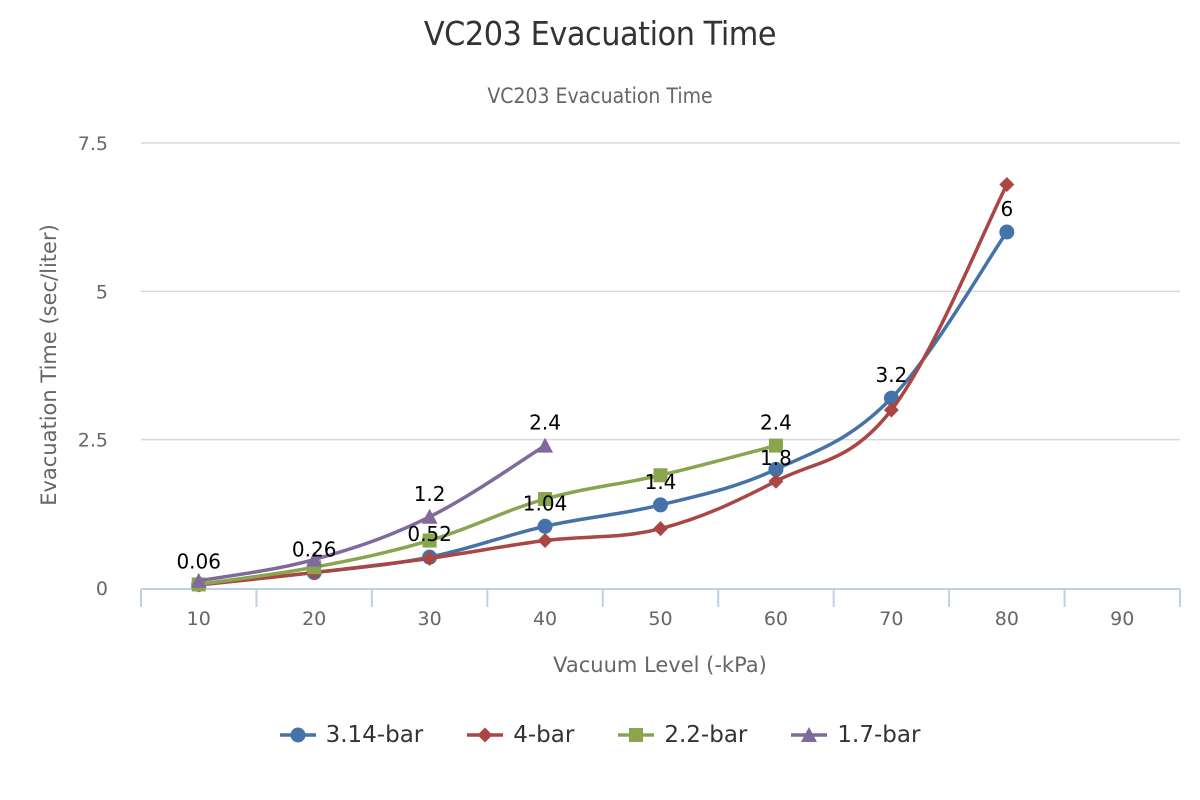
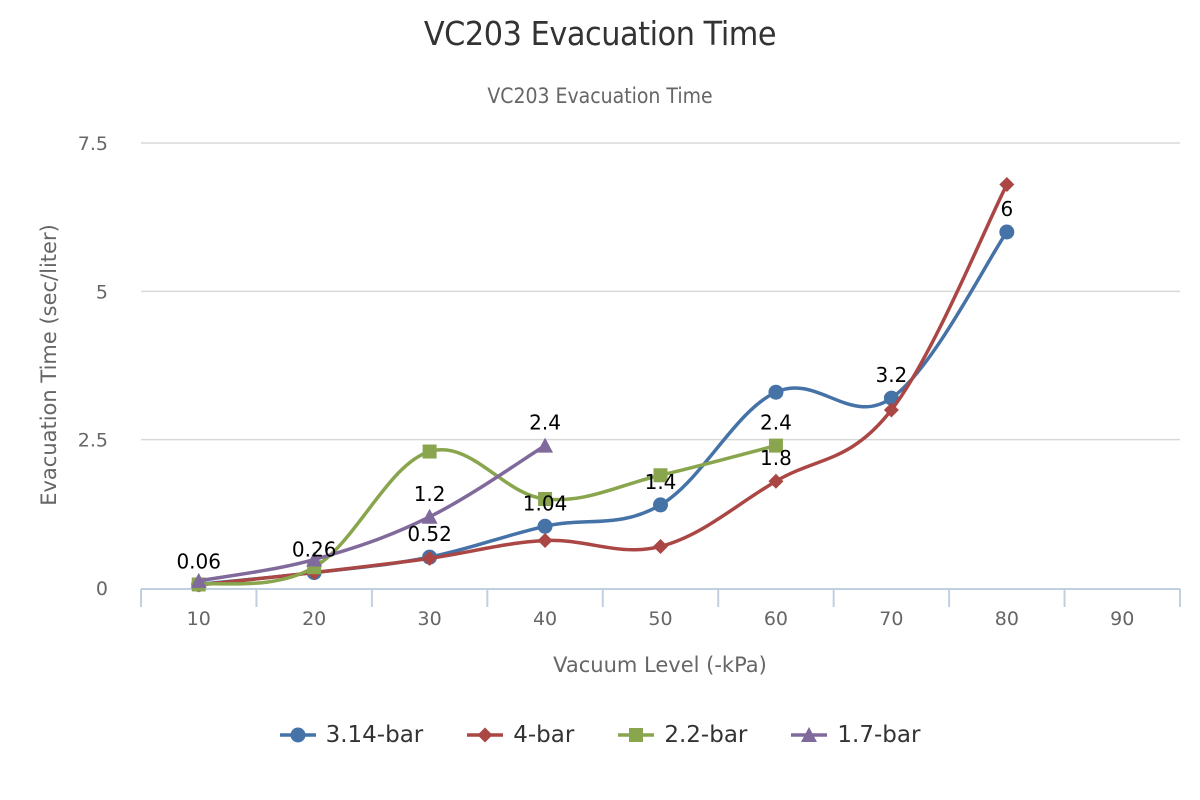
2.2-bar/30: 0.8 -> 2.3
4-bar/50: 1.0 -> 0.7
3.14-bar/60: 2.0 -> 3.3
